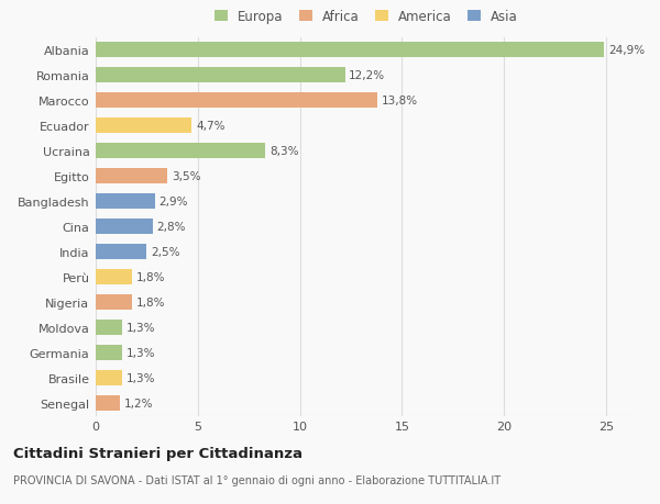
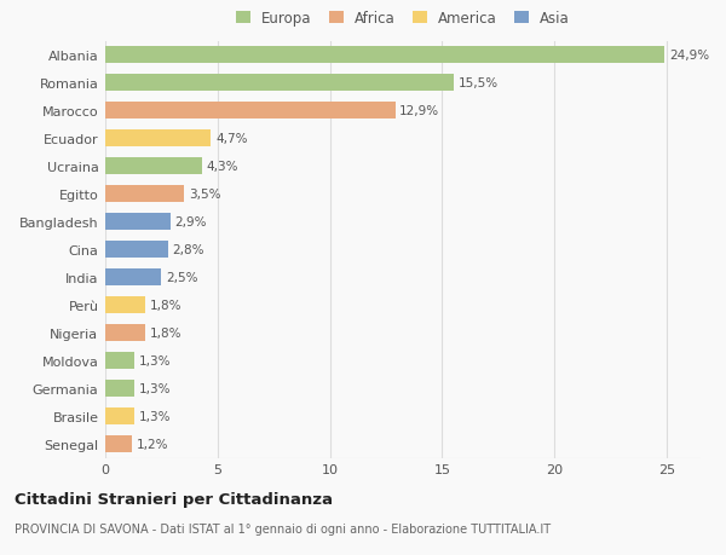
Romania: 12,2% -> 15,5%
Marocco: 13,8% -> 12,9%
Ucraina: 8,3% -> 4,3%
